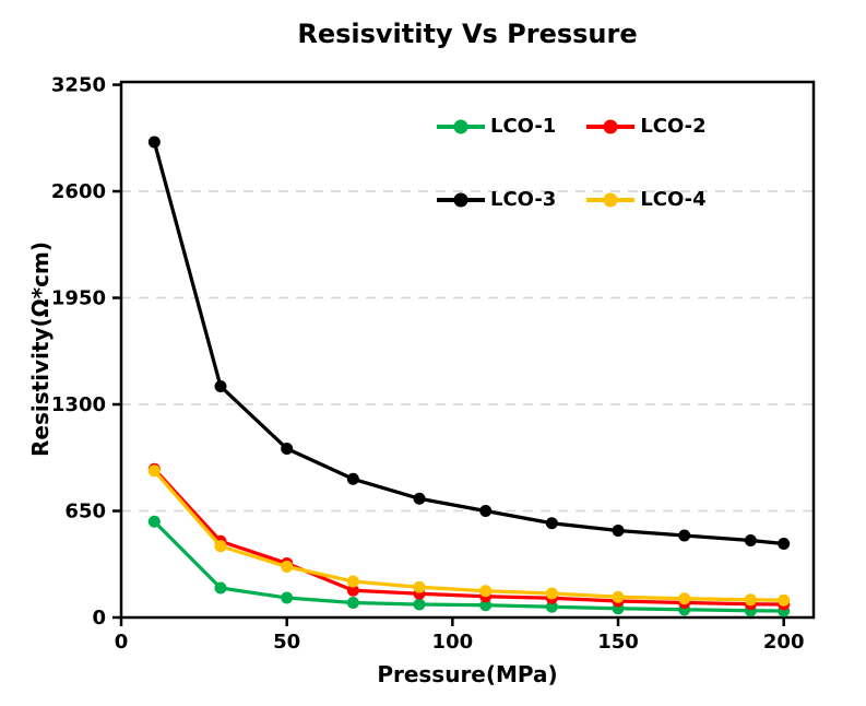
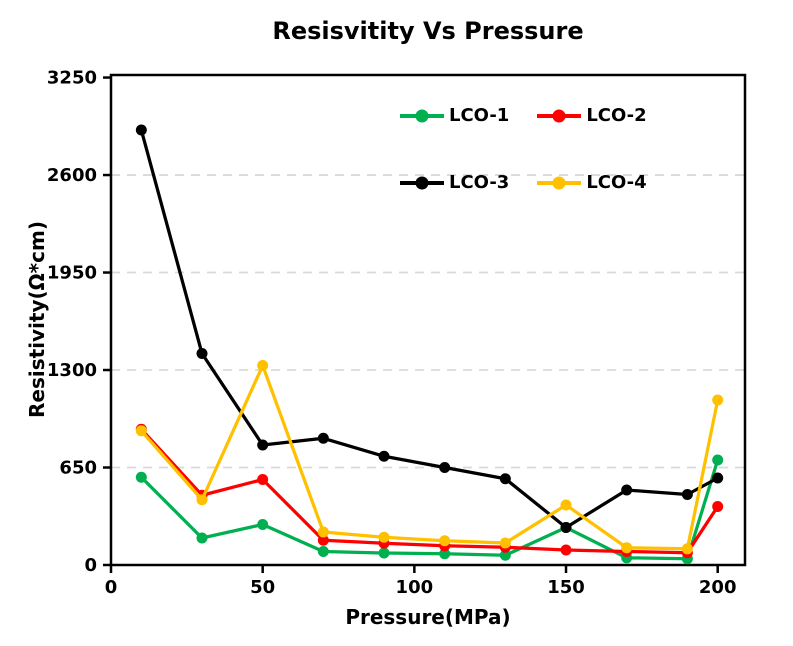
LCO-1/50: 120 -> 270
LCO-2/50: 330 -> 570
LCO-3/50: 1030 -> 800
LCO-4/50: 310 -> 1330
LCO-1/150: 60 -> 250
LCO-3/150: 530 -> 250
LCO-4/150: 120 -> 400
LCO-1/200: 40 -> 700
LCO-2/200: 80 -> 390
LCO-3/200: 450 -> 580
LCO-4/200: 100 -> 1100
